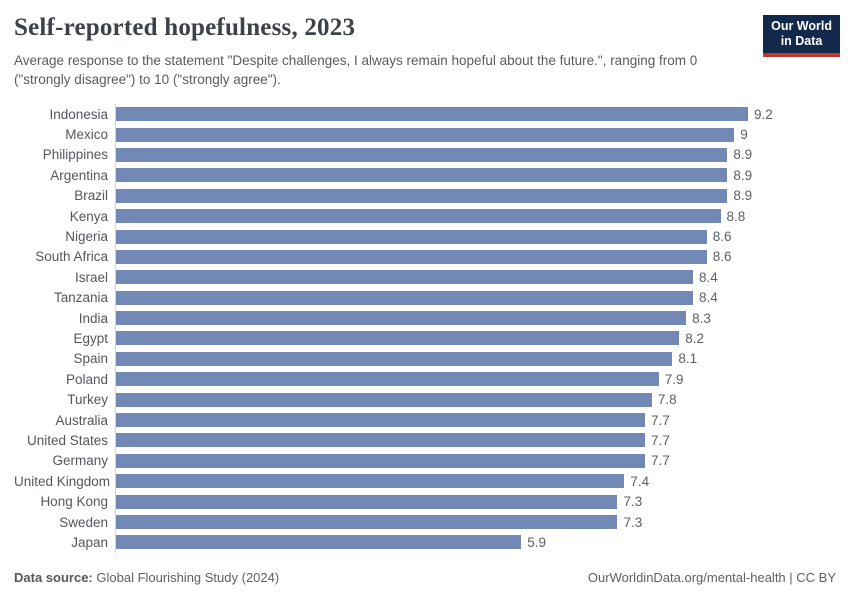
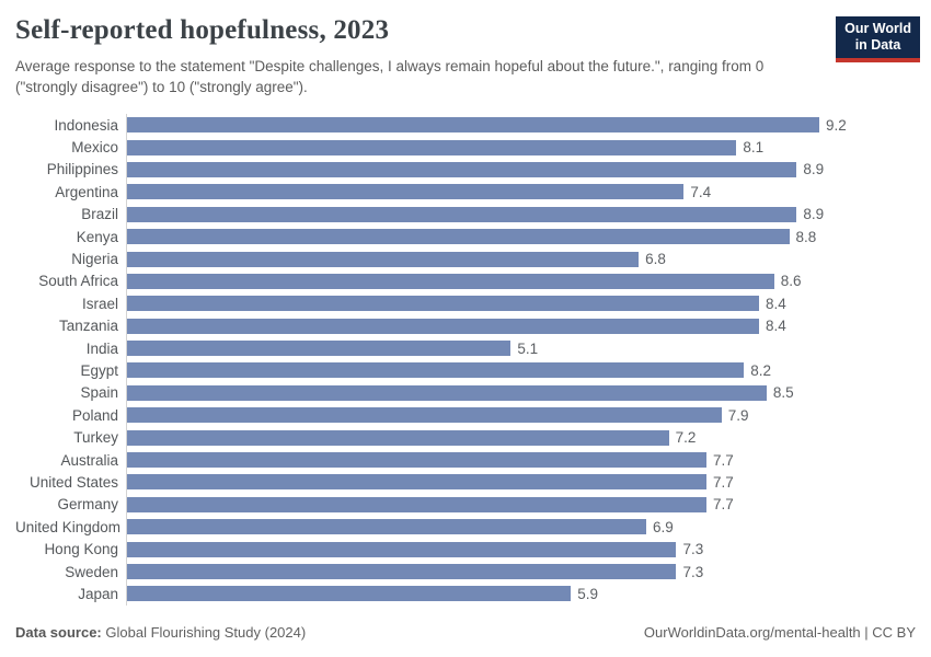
Mexico: 9 -> 8.1
Argentina: 8.9 -> 7.4
Nigeria: 8.6 -> 6.8
India: 8.3 -> 5.1
Spain: 8.1 -> 8.5
Turkey: 7.8 -> 7.2
United Kingdom: 7.4 -> 6.9
